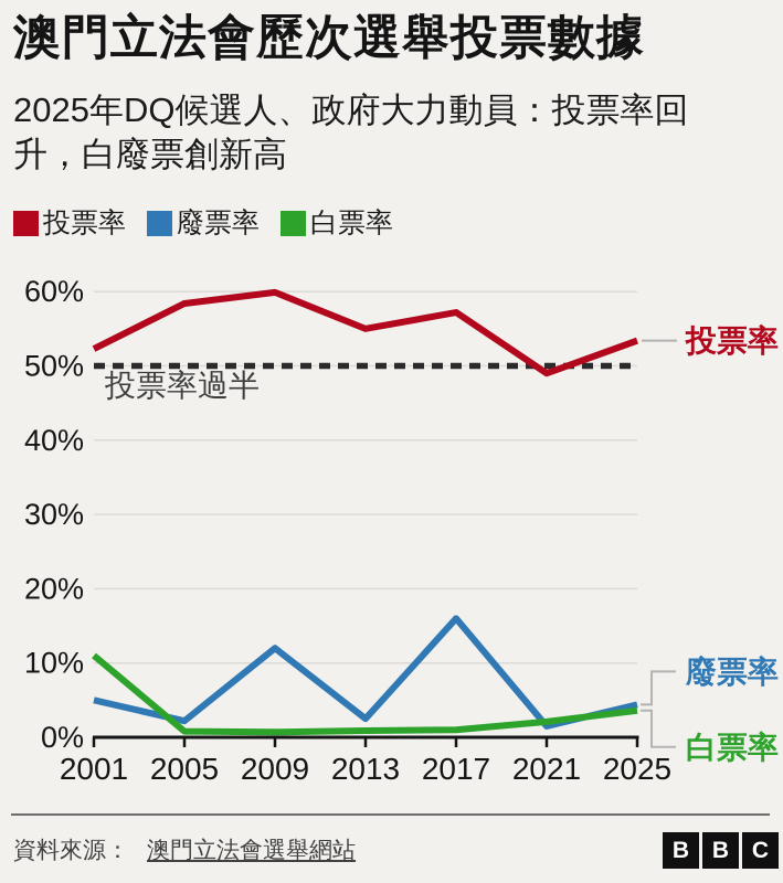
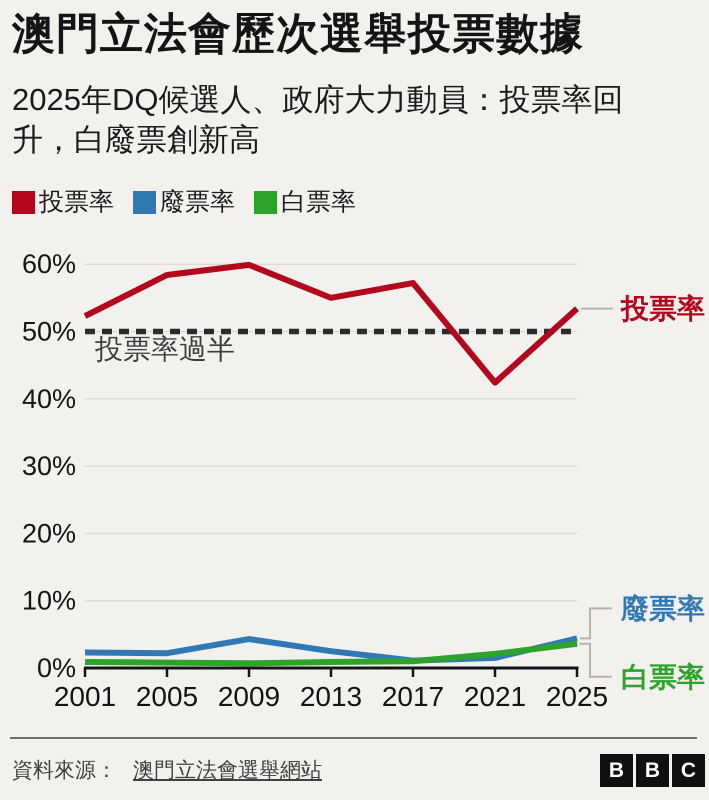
廢票率/2001: 5% -> 2%
白票率/2001: 11% -> 1%
廢票率/2009: 12% -> 4%
廢票率/2017: 16% -> 1%
投票率/2021: 49% -> 42%
